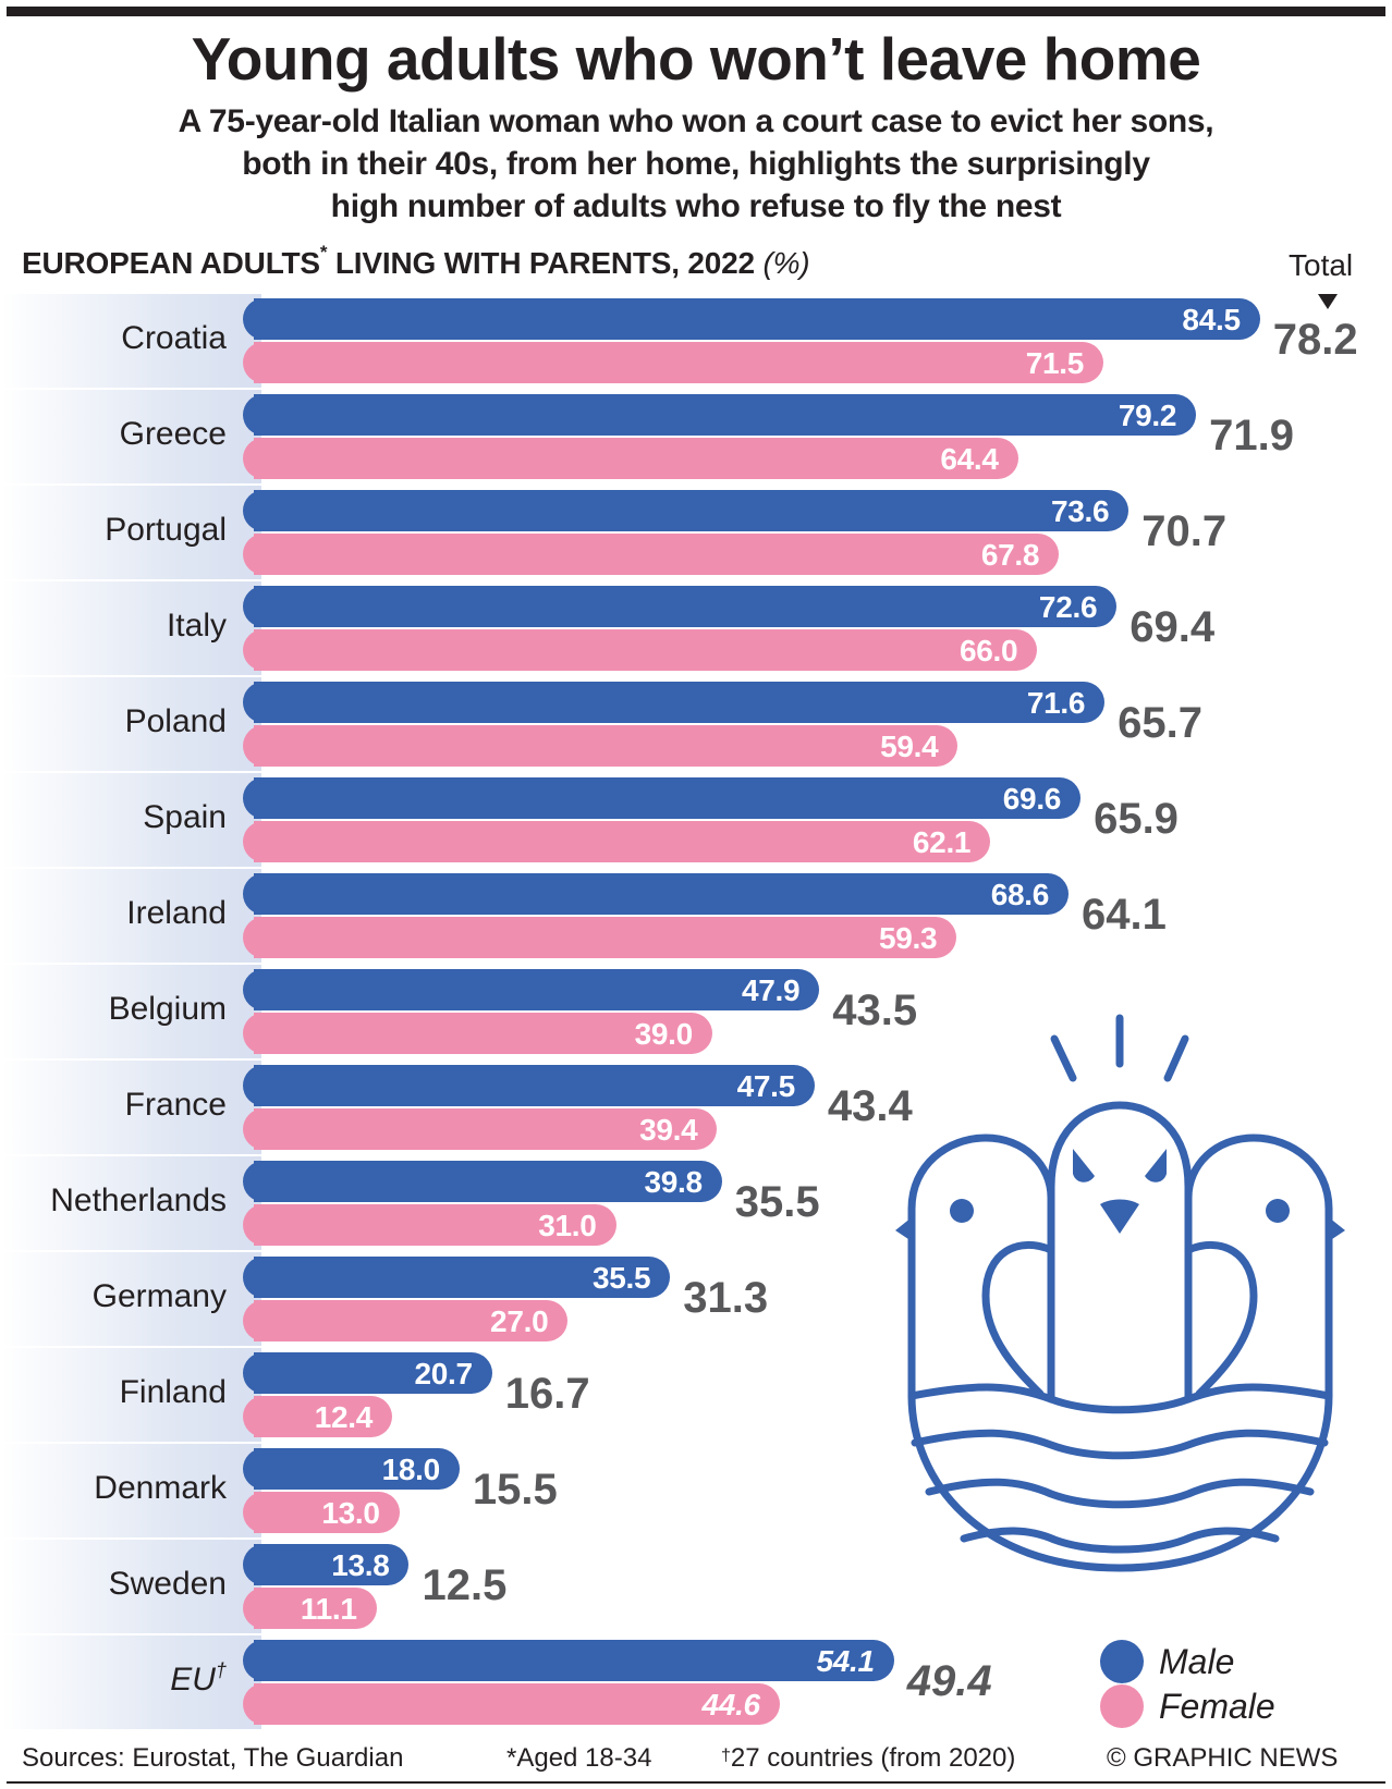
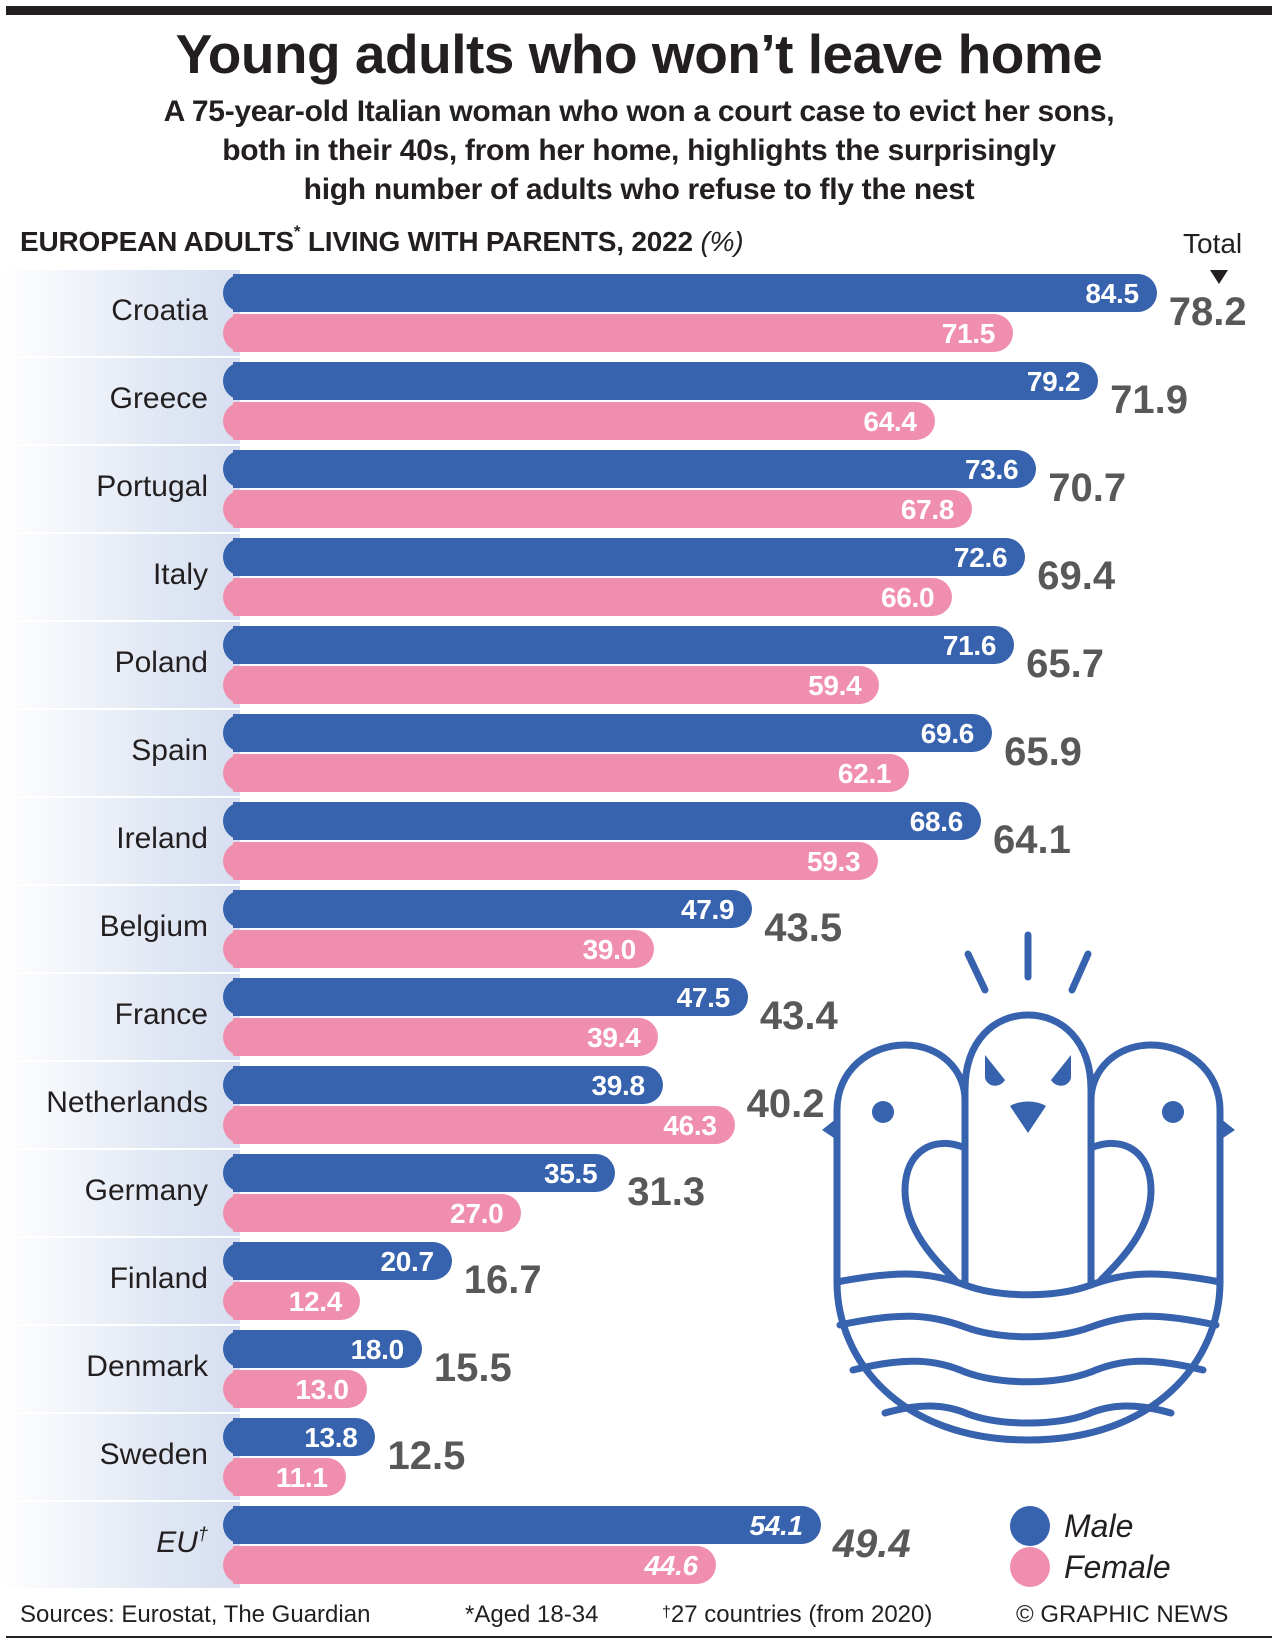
Female/Netherlands: 31.0 -> 46.3
Total/Netherlands: 35.5 -> 40.2
